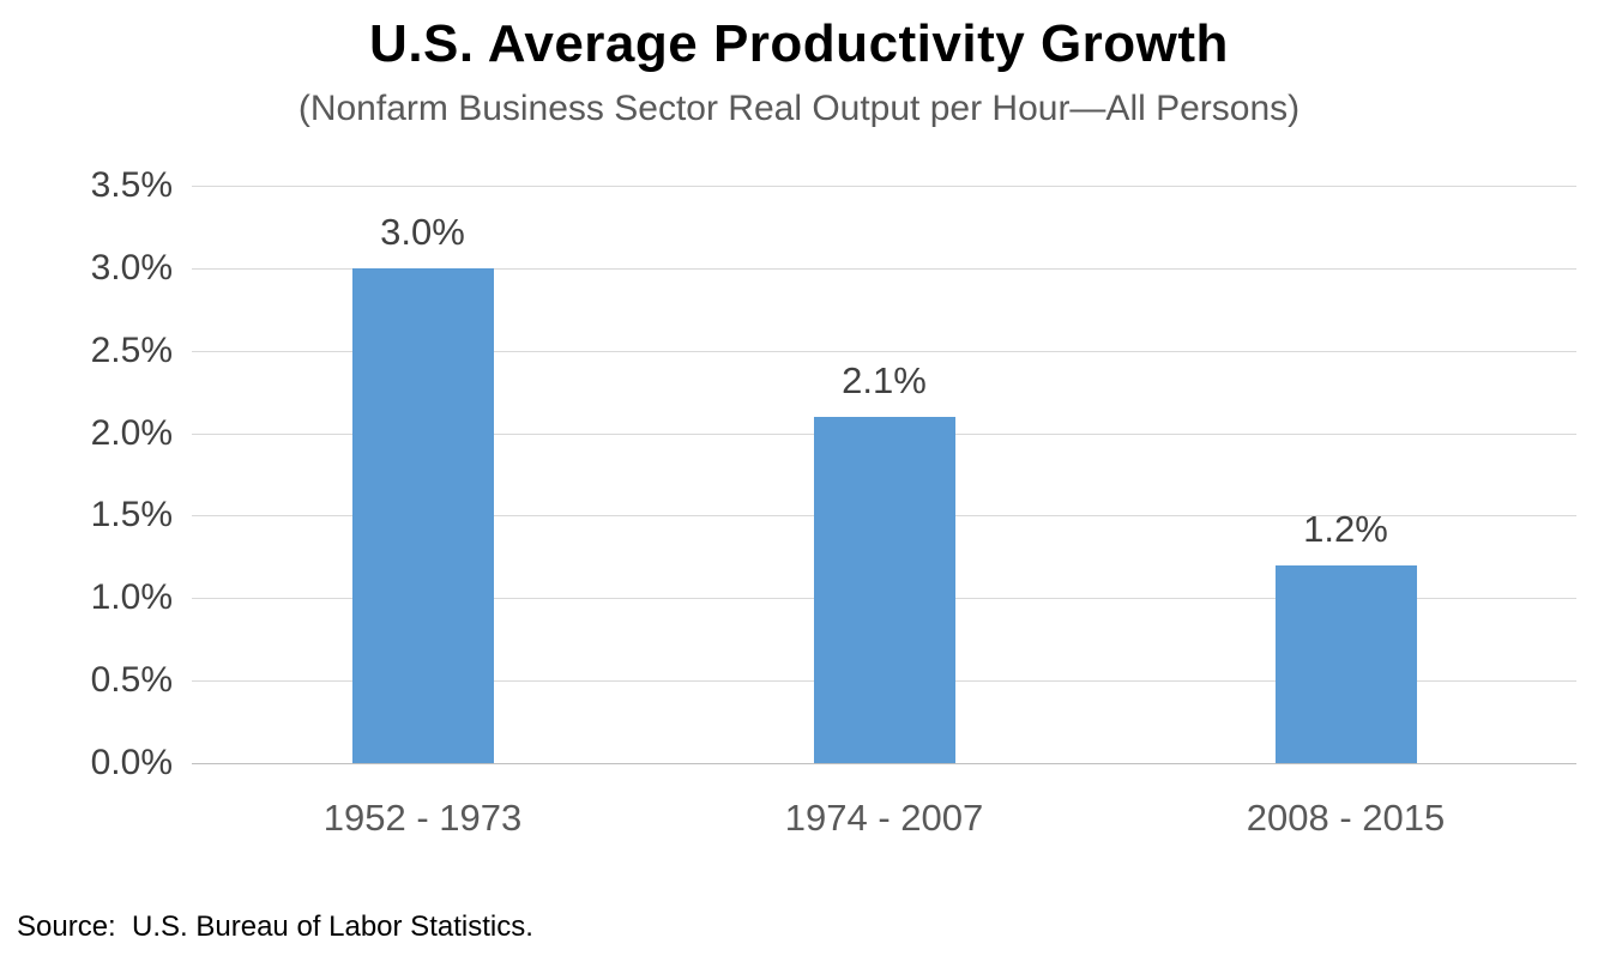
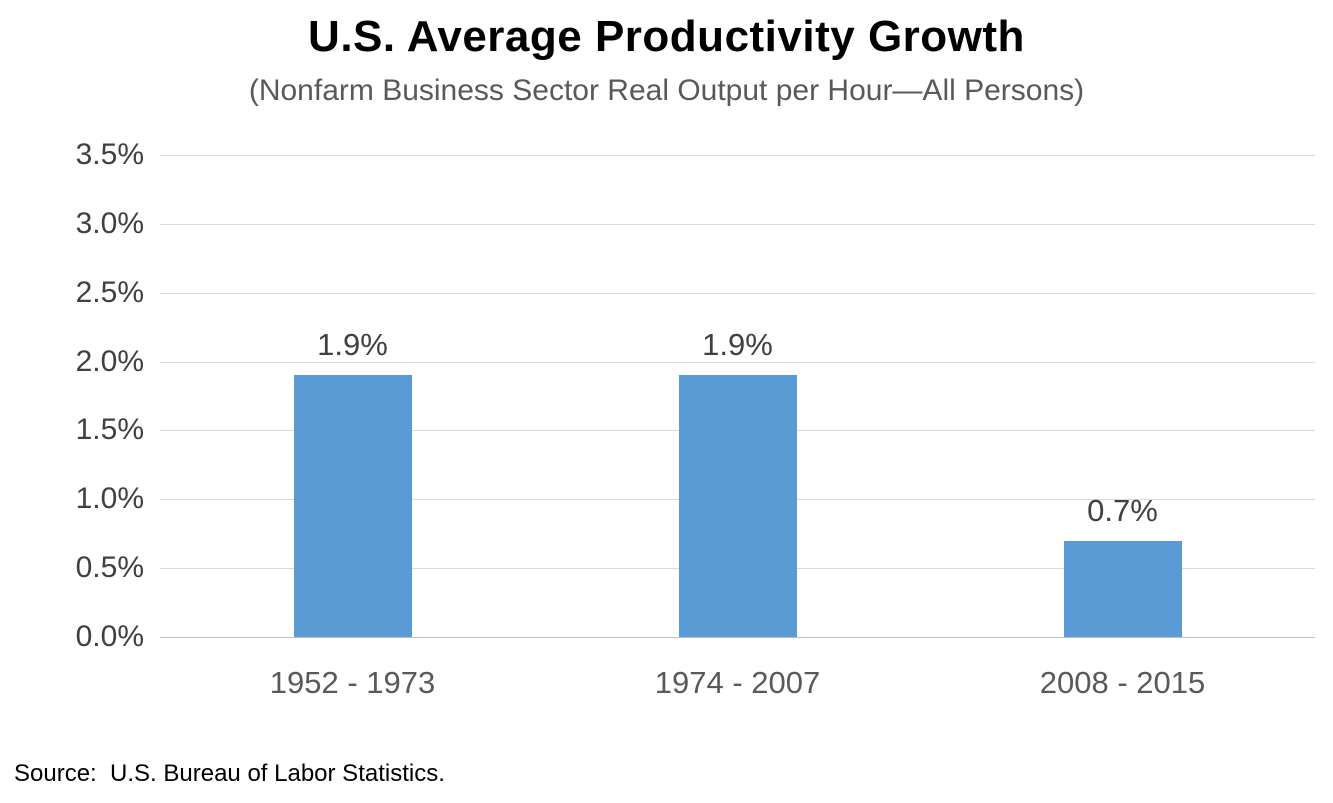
1952 - 1973: 3.0% -> 1.9%
1974 - 2007: 2.1% -> 1.9%
2008 - 2015: 1.2% -> 0.7%
